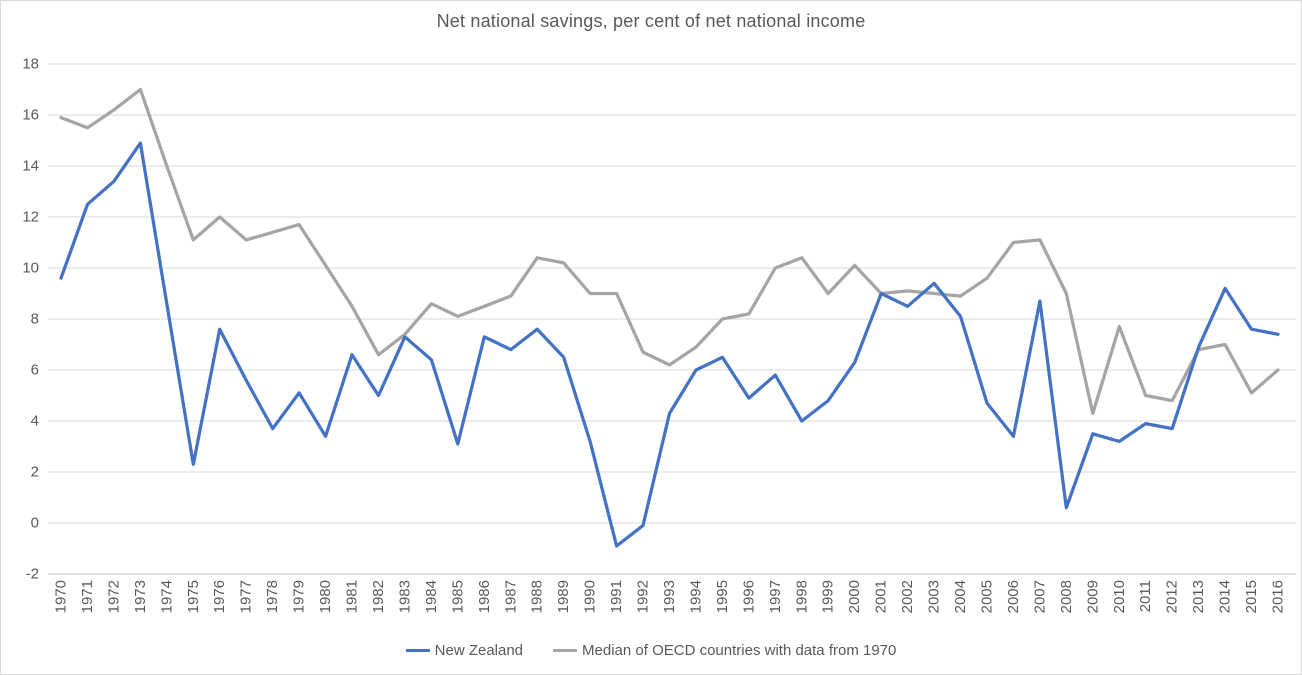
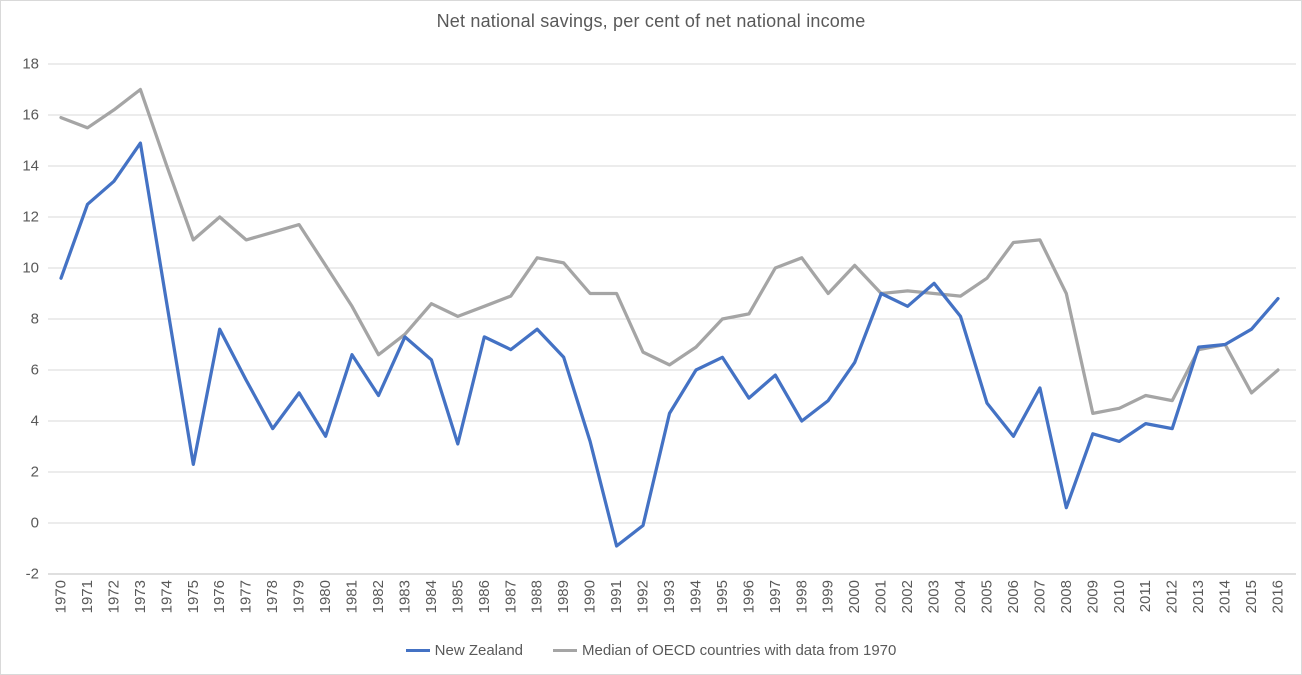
New Zealand/2007: 8.7 -> 5.3
Median of OECD countries with data from 1970/2010: 7.7 -> 4.5
New Zealand/2014: 9.2 -> 7.0
New Zealand/2016: 7.4 -> 8.8
